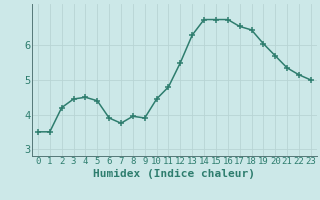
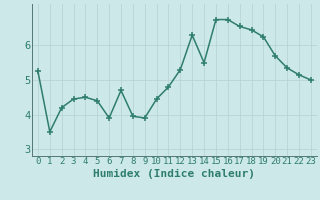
0: 3.50 -> 5.25
7: 3.75 -> 4.70
12: 5.50 -> 5.30
14: 6.75 -> 5.50
19: 6.05 -> 6.25
